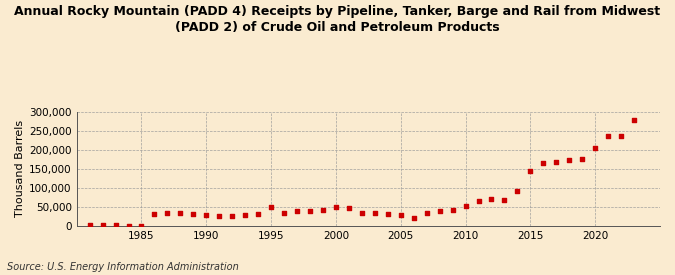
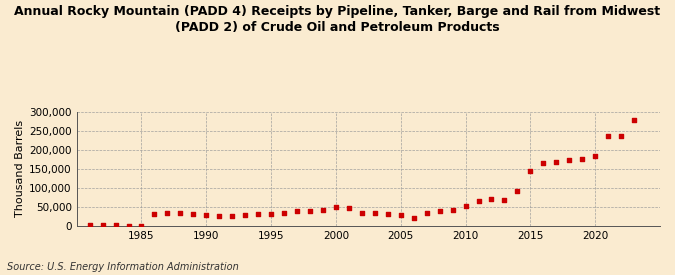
1995: 50,000 -> 32,000
2020: 205,000 -> 182,000
